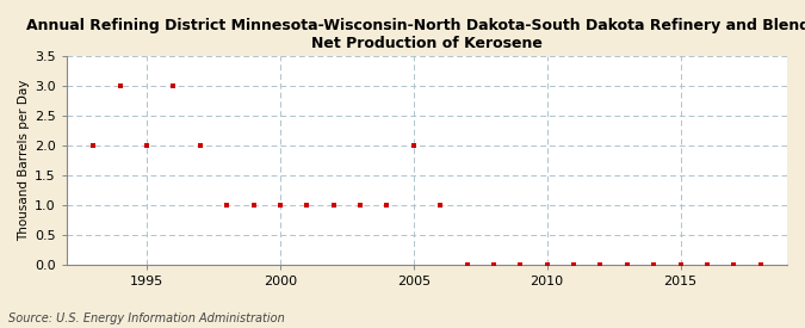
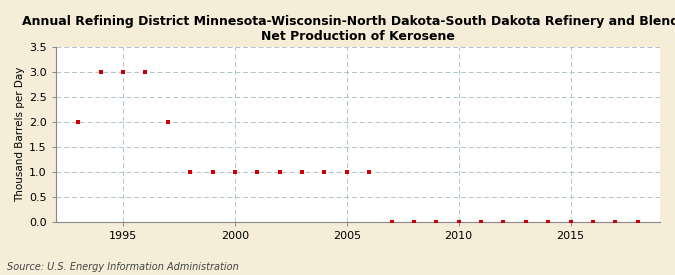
1995: 2 -> 3
2005: 2 -> 1
